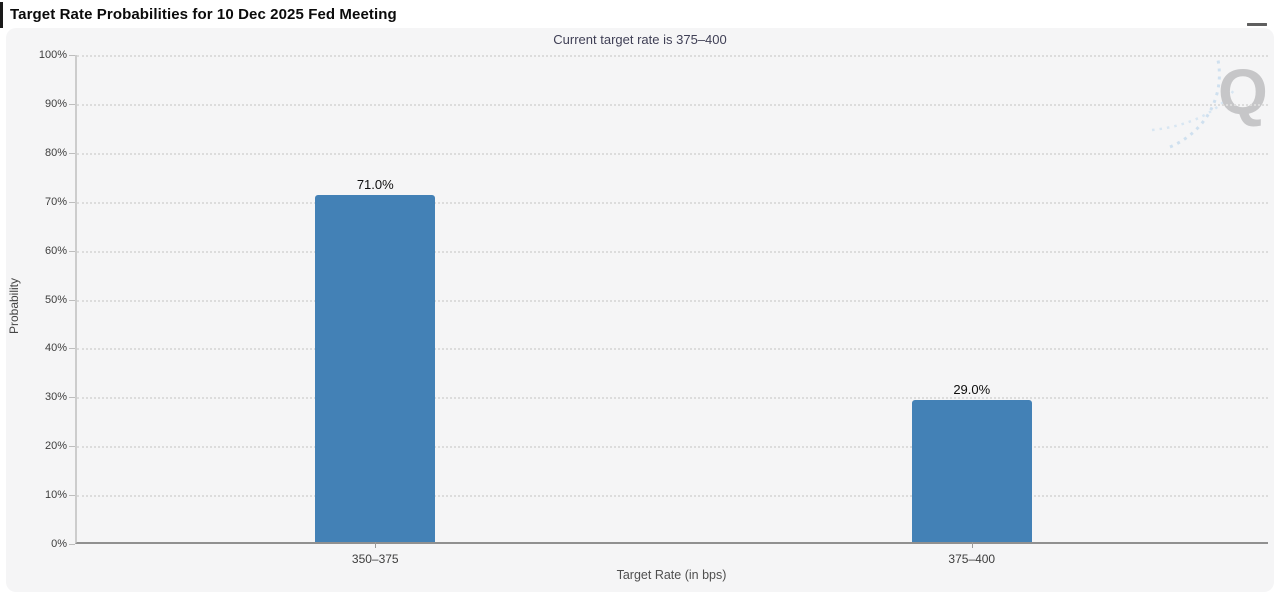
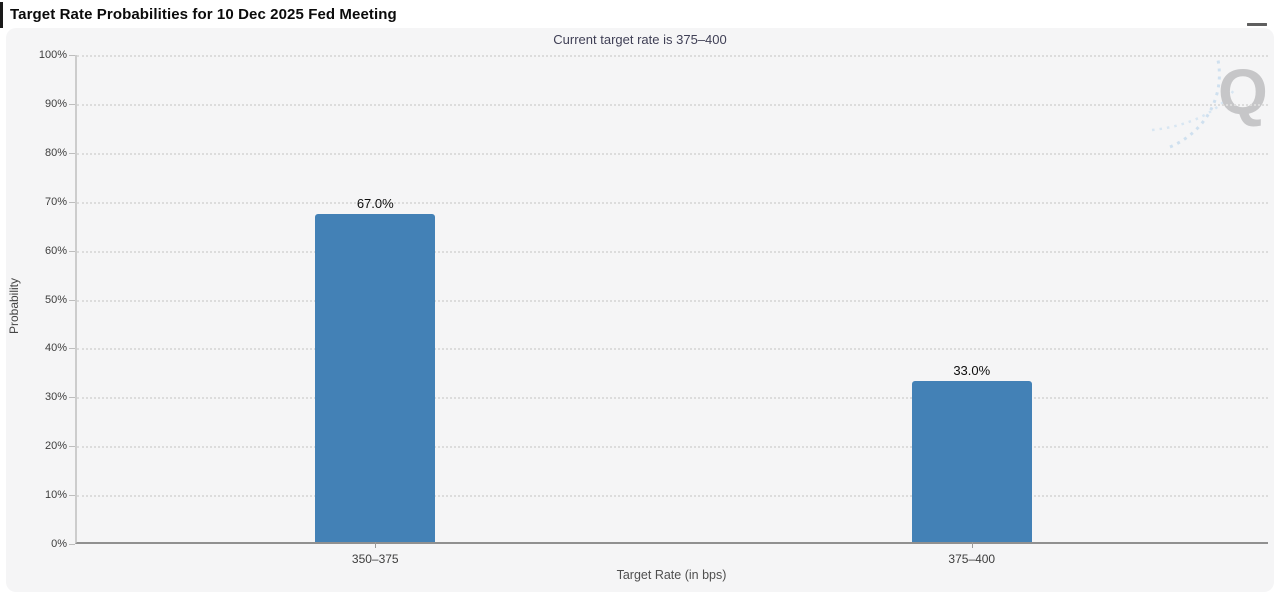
350–375: 71.0% -> 67.0%
375–400: 29.0% -> 33.0%
